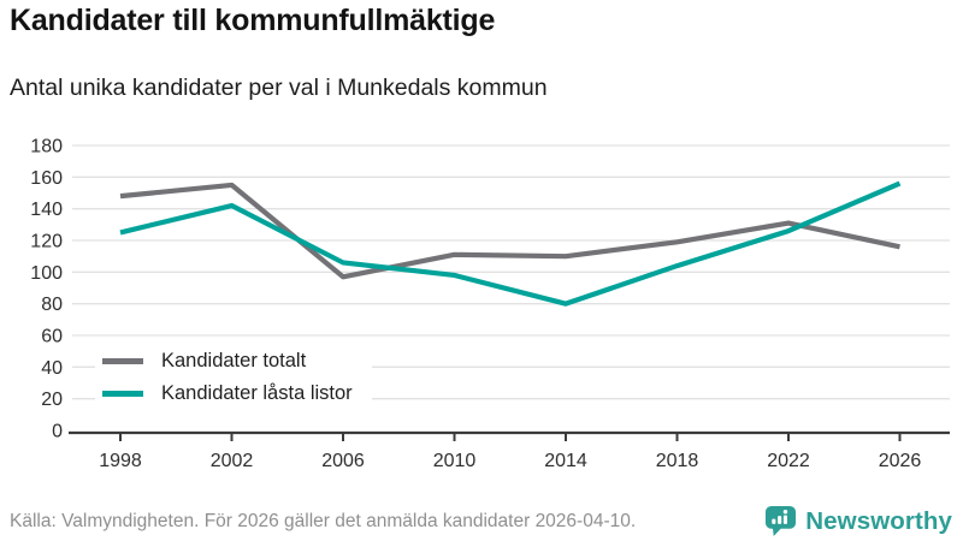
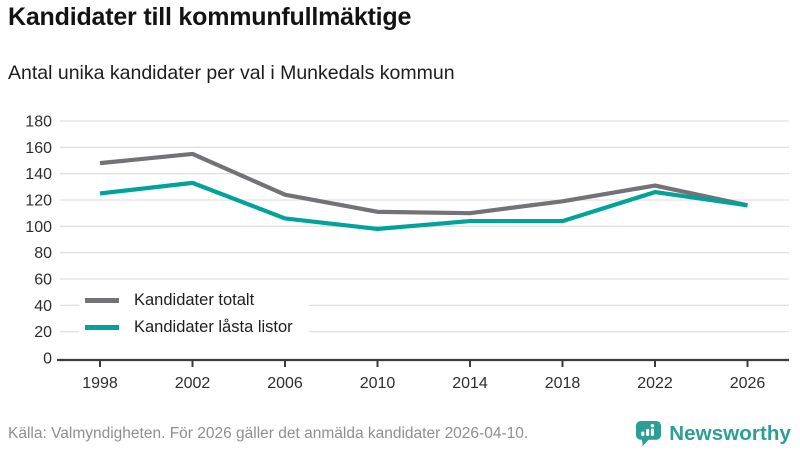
Kandidater låsta listor/2002: 142 -> 133
Kandidater totalt/2006: 97 -> 124
Kandidater låsta listor/2014: 80 -> 104
Kandidater låsta listor/2026: 156 -> 116
